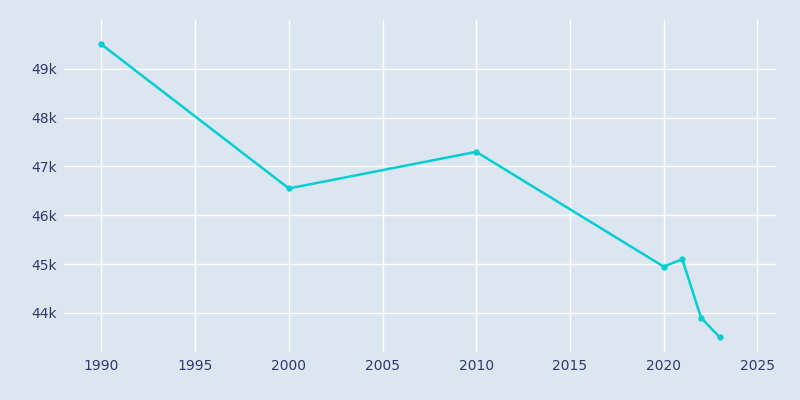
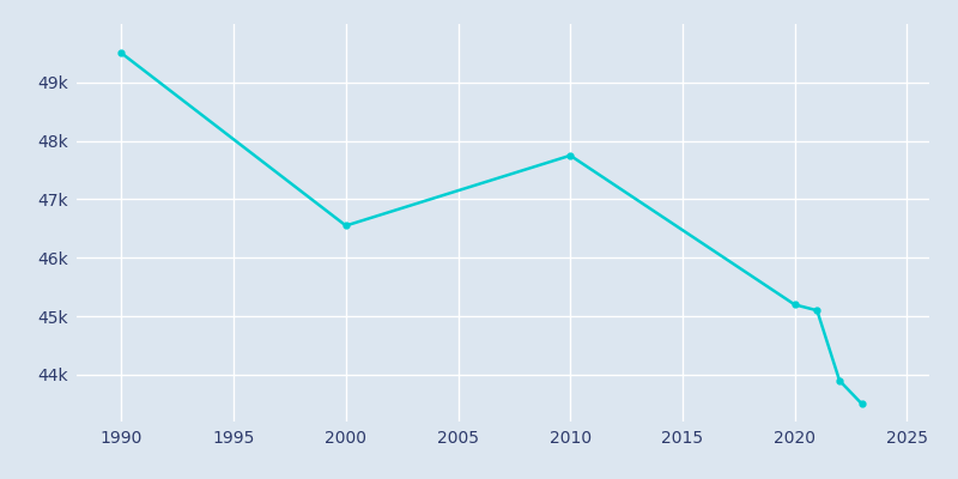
2010: 47.30k -> 47.75k
2020: 44.95k -> 45.20k
